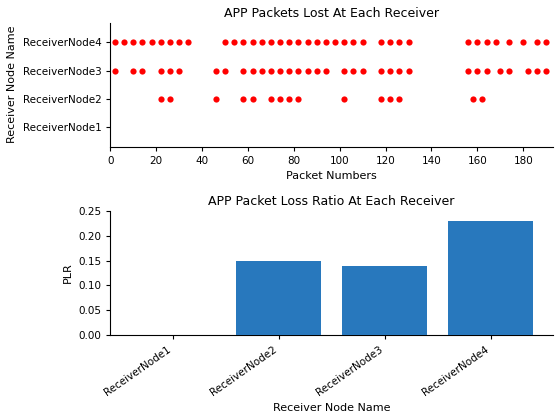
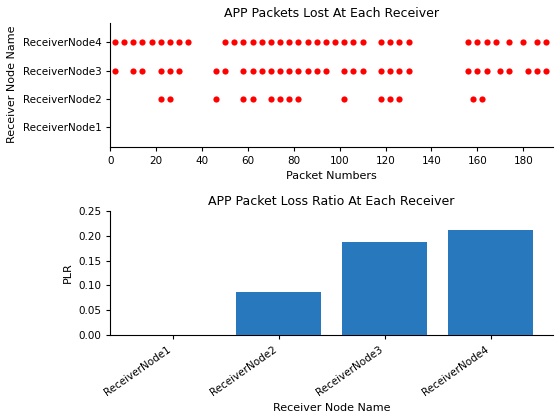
APP Packet Loss Ratio At Each Receiver/ReceiverNode2: 0.150 -> 0.087
APP Packet Loss Ratio At Each Receiver/ReceiverNode3: 0.140 -> 0.188
APP Packet Loss Ratio At Each Receiver/ReceiverNode4: 0.230 -> 0.212
